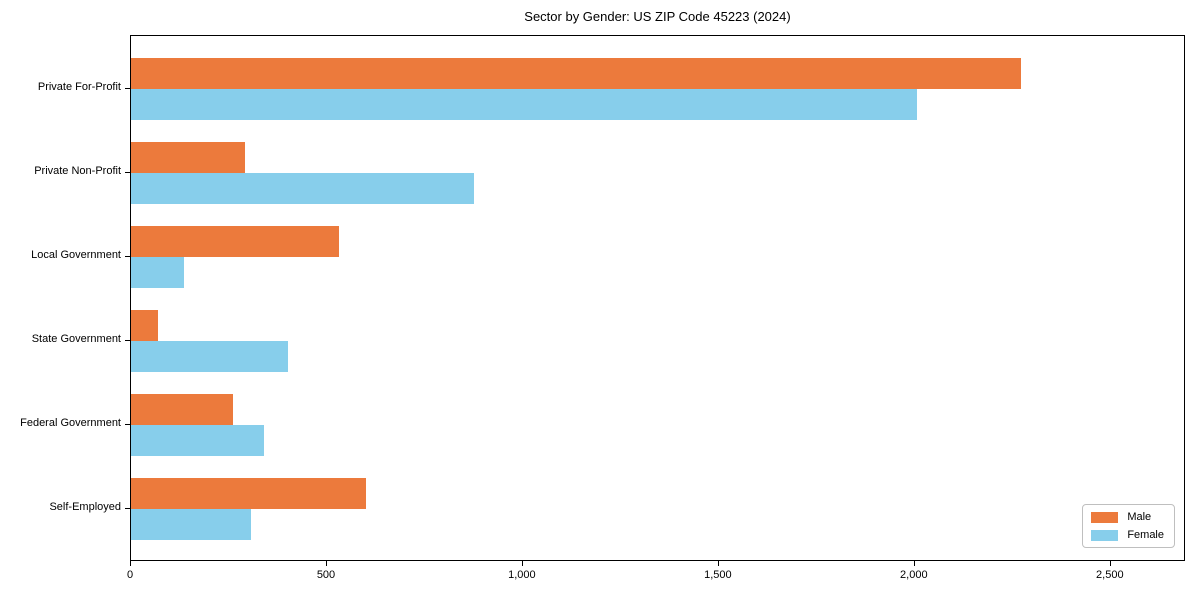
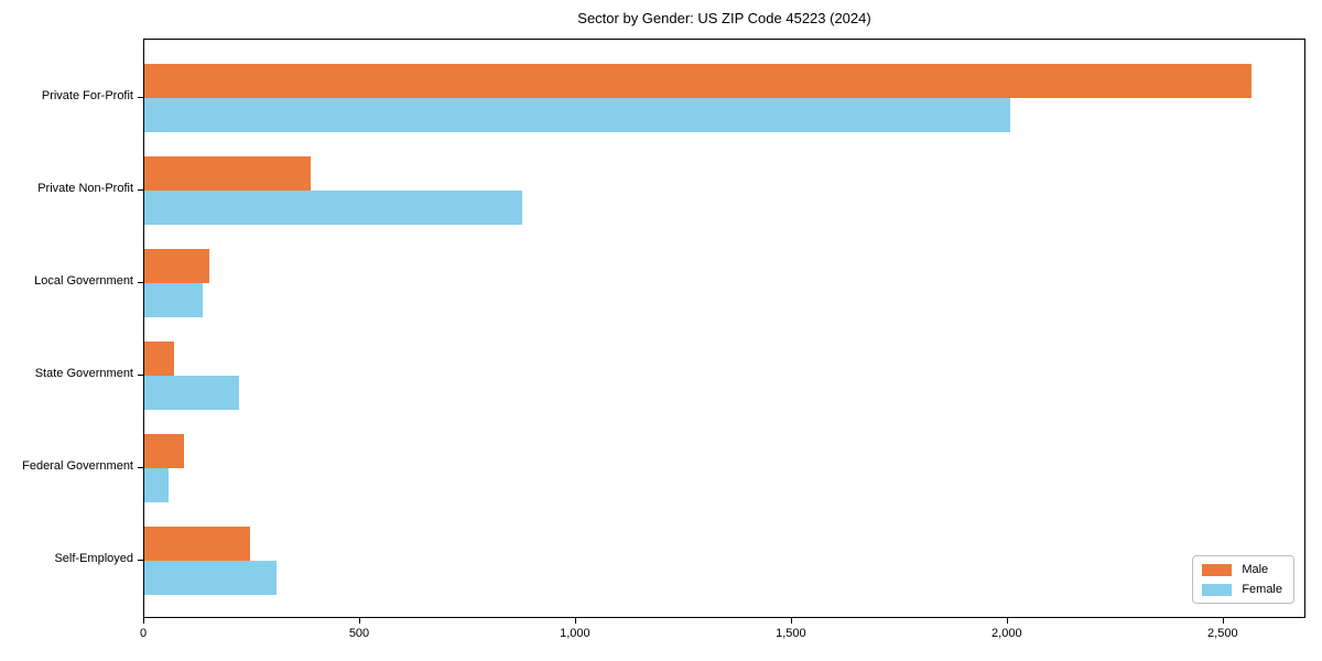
Male/Private For-Profit: 2270 -> 2560
Male/Private Non-Profit: 290 -> 380
Male/Local Government: 530 -> 150
Female/State Government: 400 -> 220
Male/Federal Government: 260 -> 90
Female/Federal Government: 340 -> 60
Male/Self-Employed: 600 -> 240
